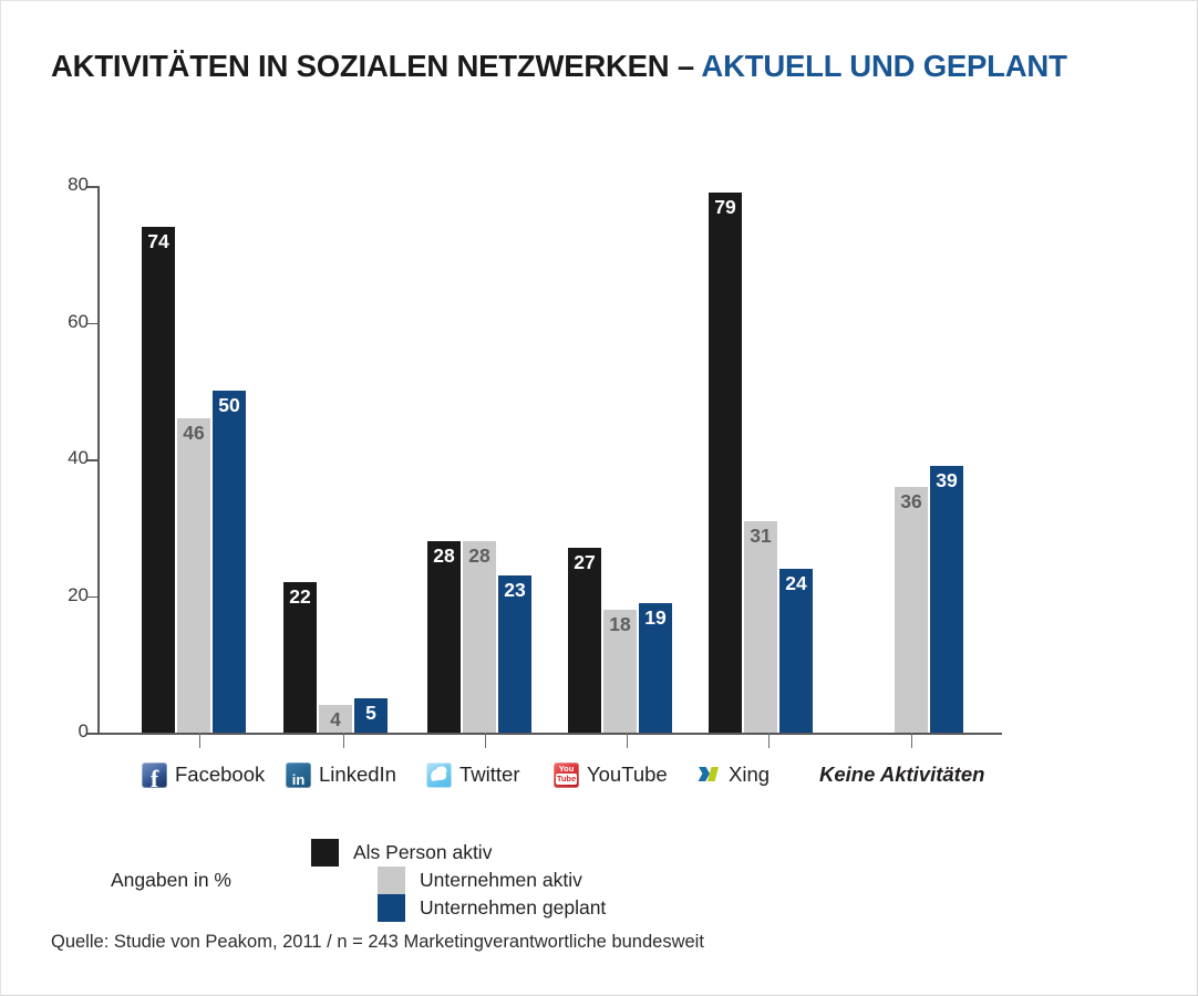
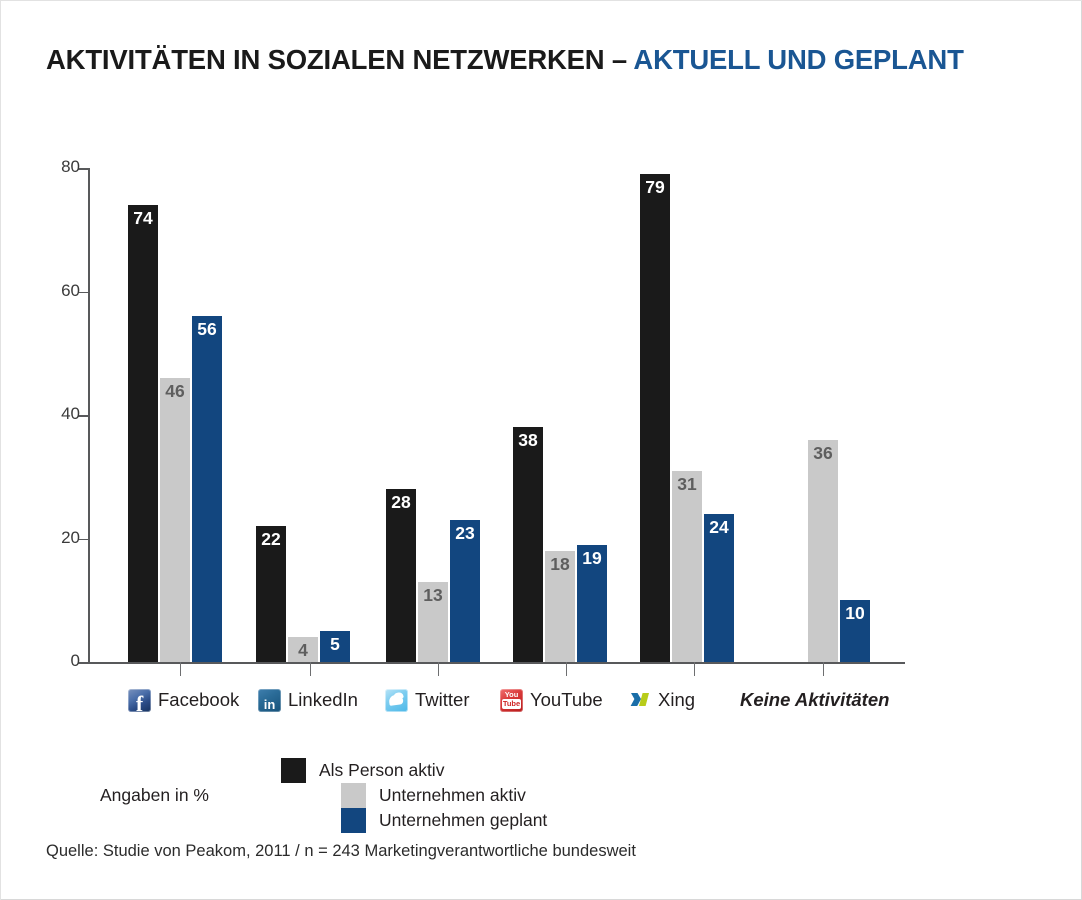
Unternehmen geplant/Facebook: 50 -> 56
Unternehmen aktiv/Twitter: 28 -> 13
Als Person aktiv/YouTube: 27 -> 38
Unternehmen geplant/Keine Aktivitäten: 39 -> 10
